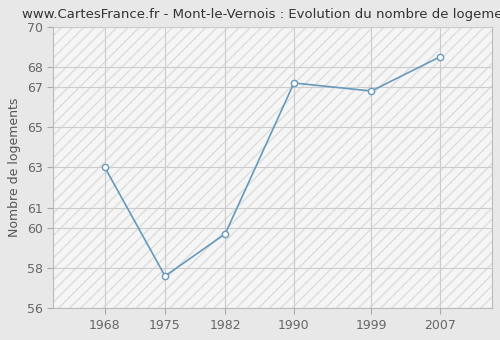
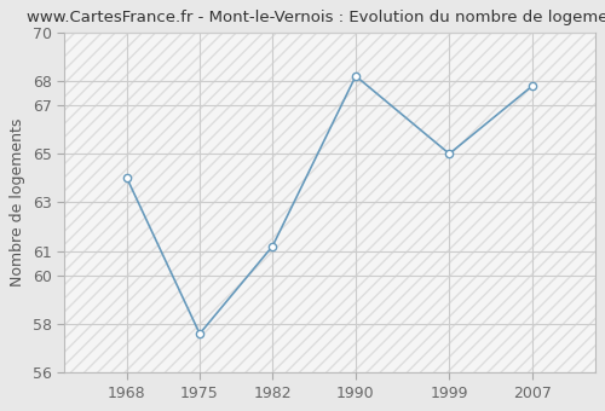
1968: 63.0 -> 64.0
1982: 59.7 -> 61.2
1990: 67.2 -> 68.2
1999: 66.8 -> 65.0
2007: 68.5 -> 67.8
